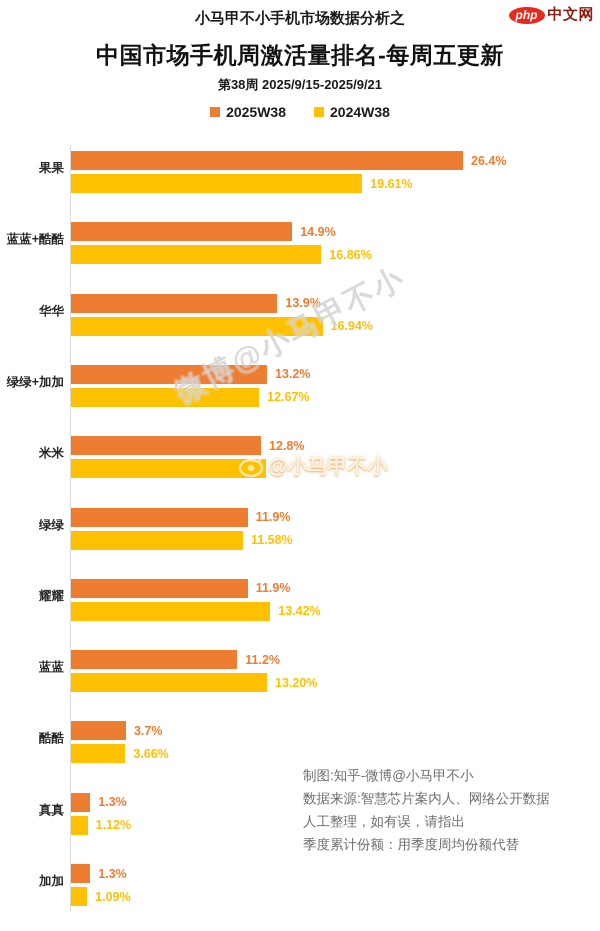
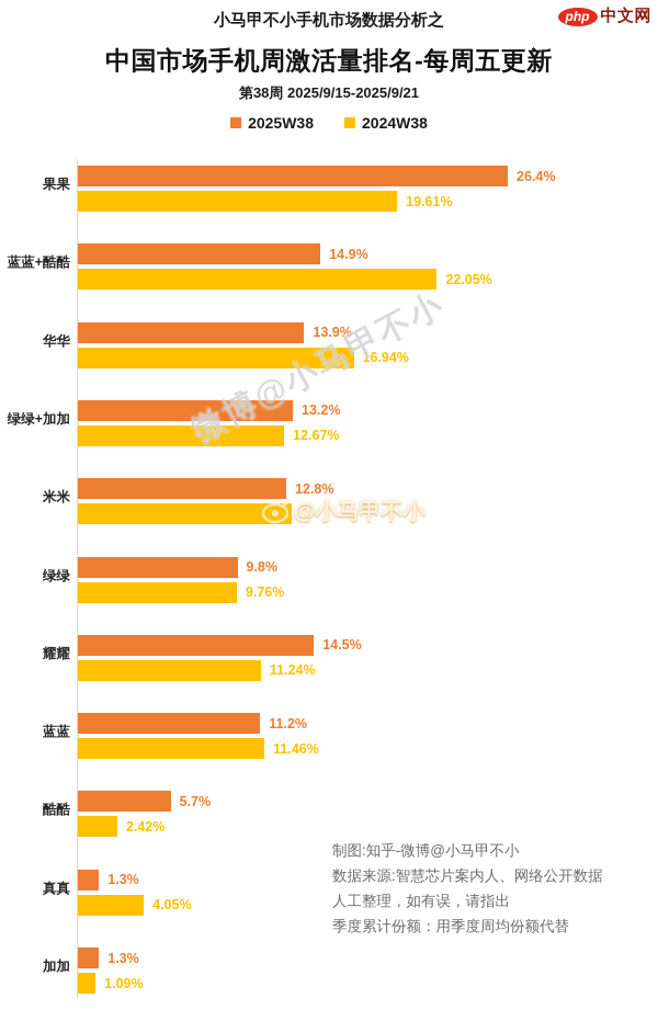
2024W38/蓝蓝+酷酷: 16.86% -> 22.05%
2025W38/绿绿: 11.9% -> 9.8%
2024W38/绿绿: 11.58% -> 9.76%
2025W38/耀耀: 11.9% -> 14.5%
2024W38/耀耀: 13.42% -> 11.24%
2024W38/蓝蓝: 13.20% -> 11.46%
2025W38/酷酷: 3.7% -> 5.7%
2024W38/酷酷: 3.66% -> 2.42%
2024W38/真真: 1.12% -> 4.05%
